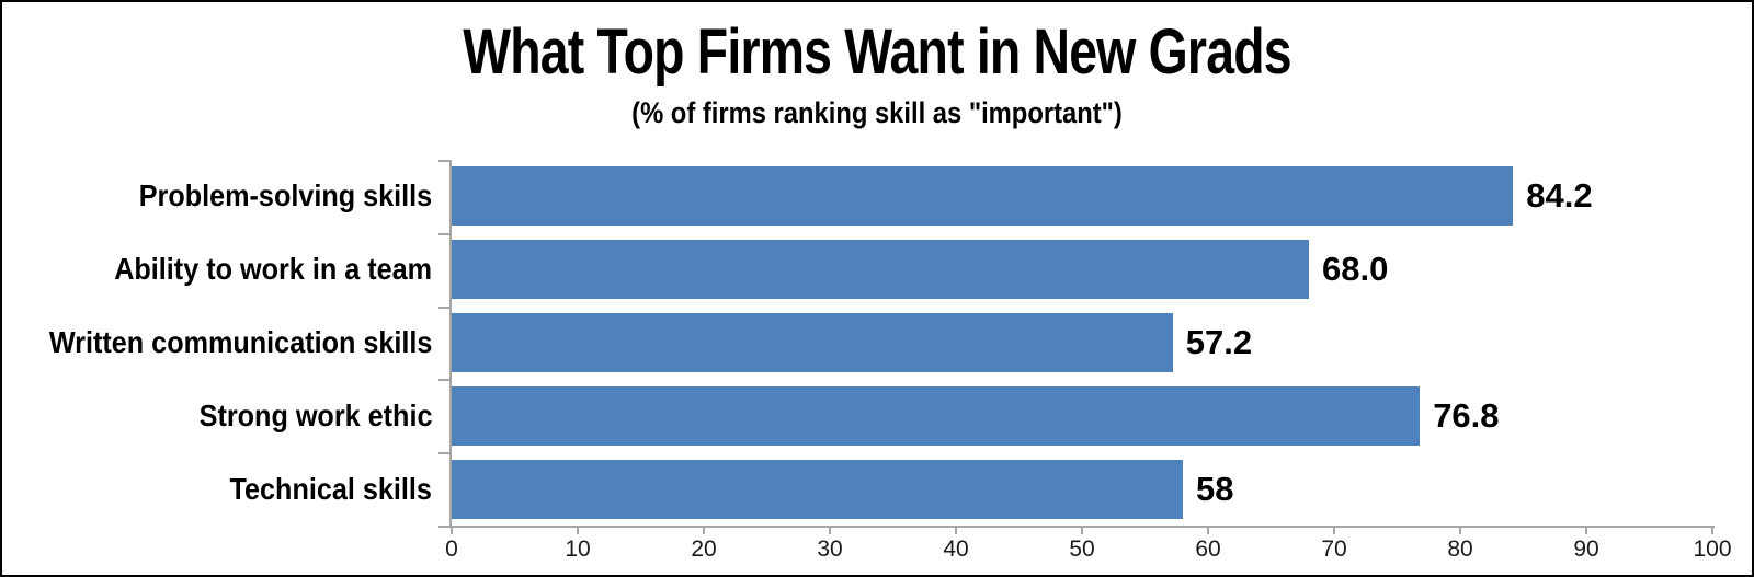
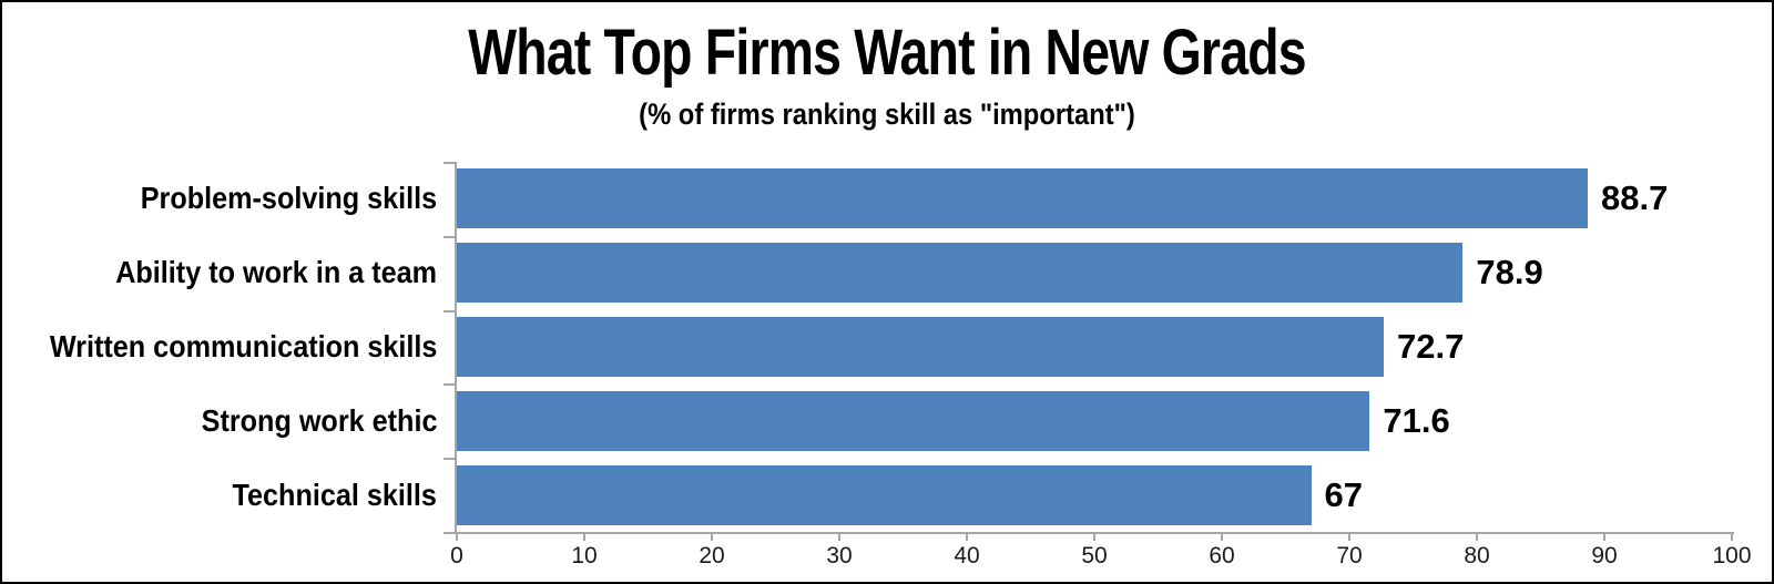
Problem-solving skills: 84.2 -> 88.7
Ability to work in a team: 68.0 -> 78.9
Written communication skills: 57.2 -> 72.7
Strong work ethic: 76.8 -> 71.6
Technical skills: 58 -> 67
